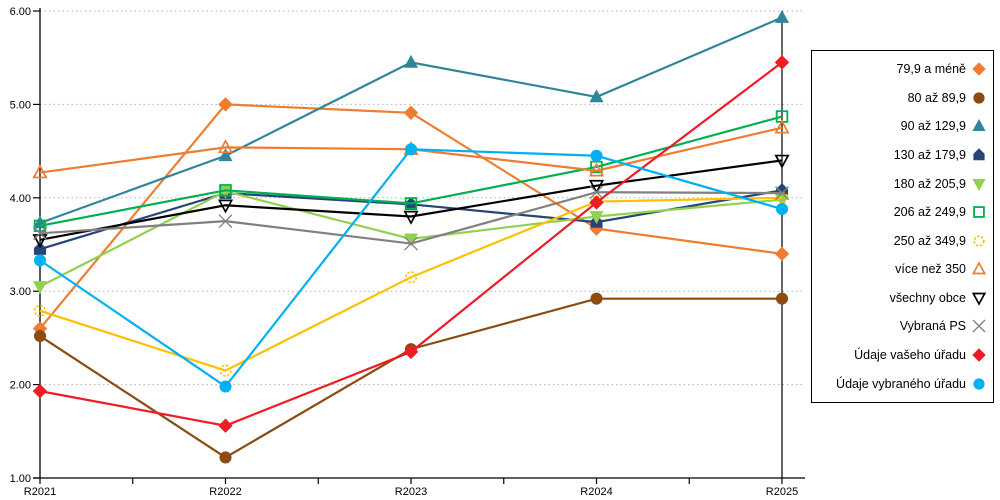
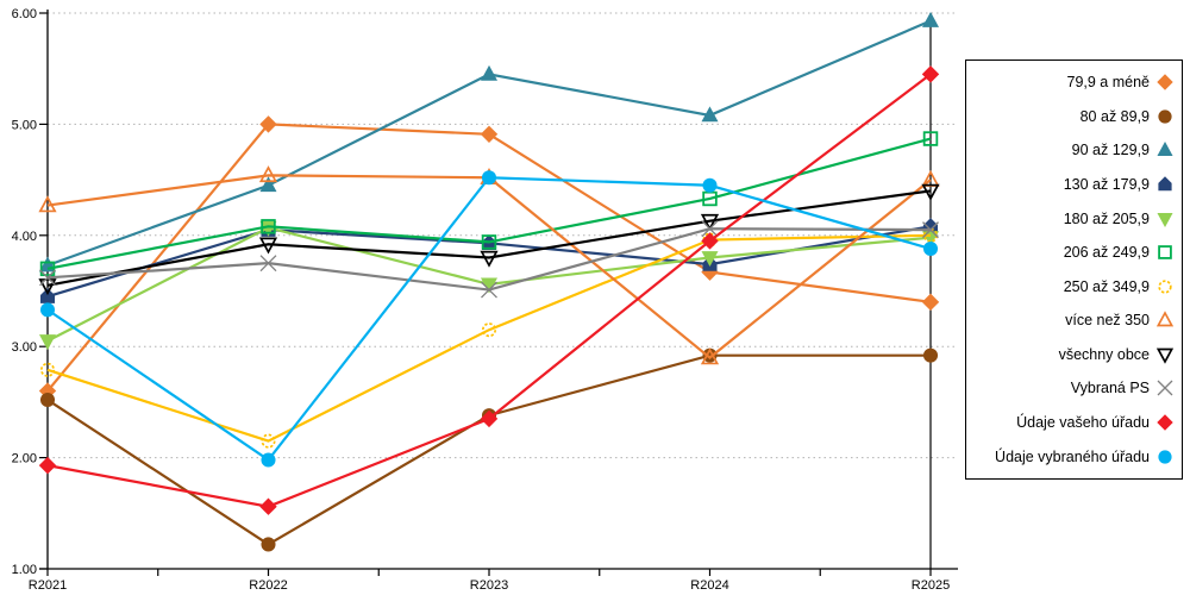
více než 350/R2024: 4.3 -> 2.9
více než 350/R2025: 4.8 -> 4.5
